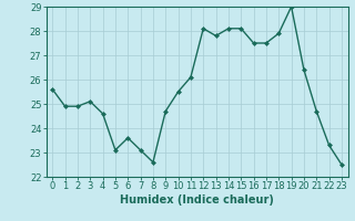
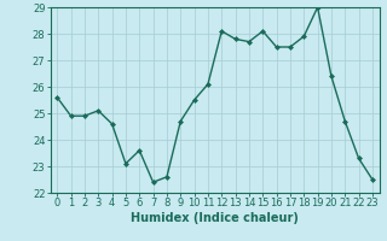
7: 23.1 -> 22.4
14: 28.1 -> 27.7
